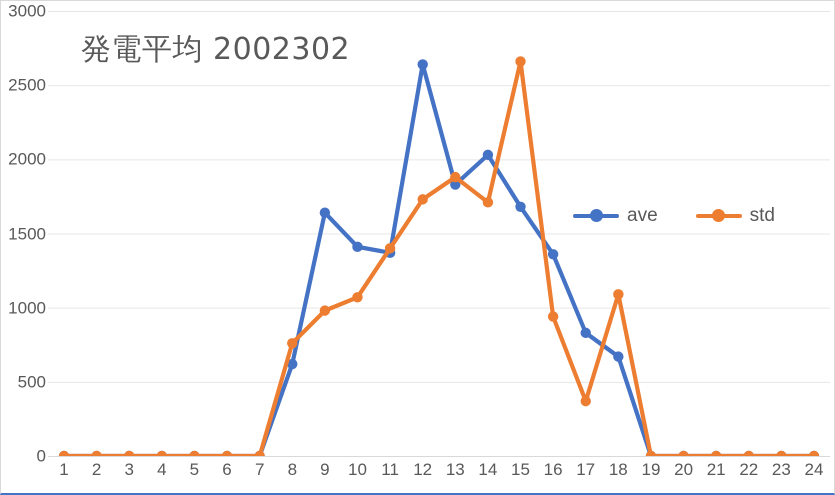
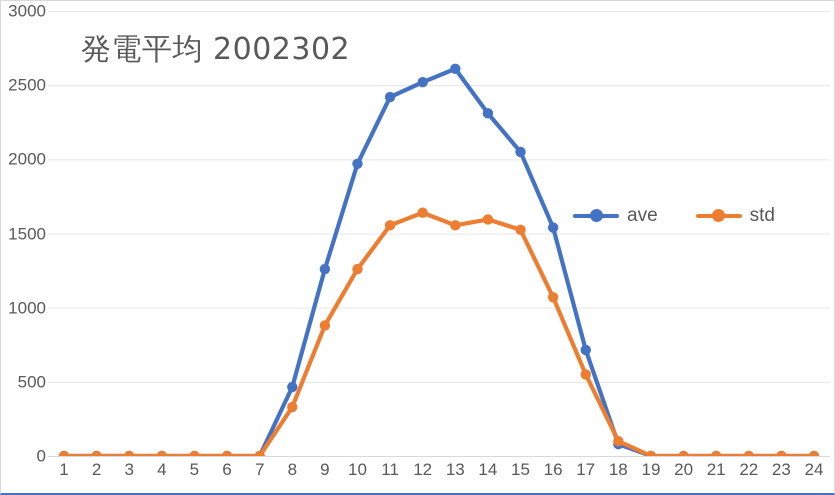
ave/8: 620 -> 460
std/8: 760 -> 330
ave/9: 1640 -> 1260
std/9: 980 -> 880
ave/10: 1410 -> 1970
std/10: 1070 -> 1260
ave/11: 1370 -> 2420
std/11: 1400 -> 1560
ave/12: 2640 -> 2520
std/12: 1730 -> 1640
ave/13: 1830 -> 2610
std/13: 1880 -> 1560
ave/14: 2030 -> 2310
std/14: 1710 -> 1600
ave/15: 1680 -> 2050
std/15: 2660 -> 1520
ave/16: 1360 -> 1540
std/16: 940 -> 1070
ave/17: 830 -> 720
std/17: 370 -> 550
ave/18: 670 -> 80
std/18: 1090 -> 100
